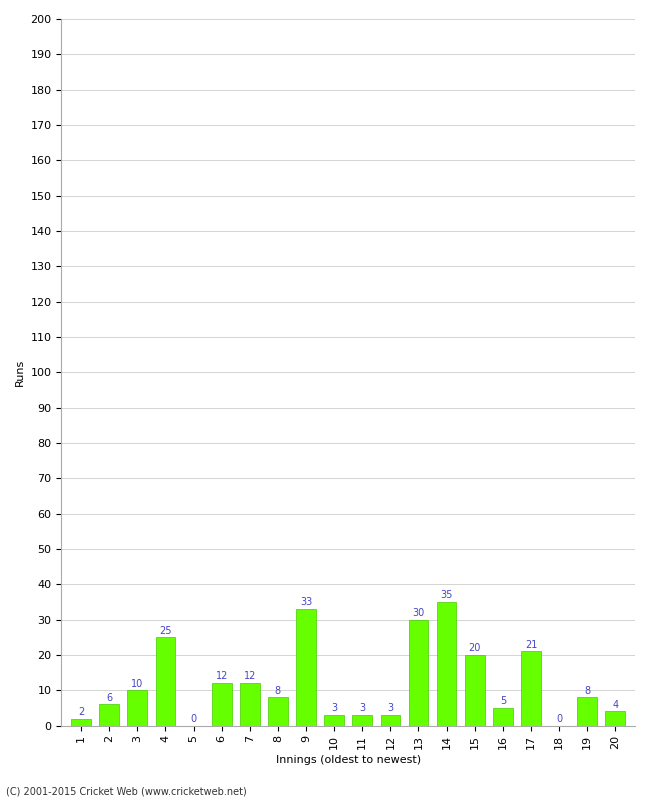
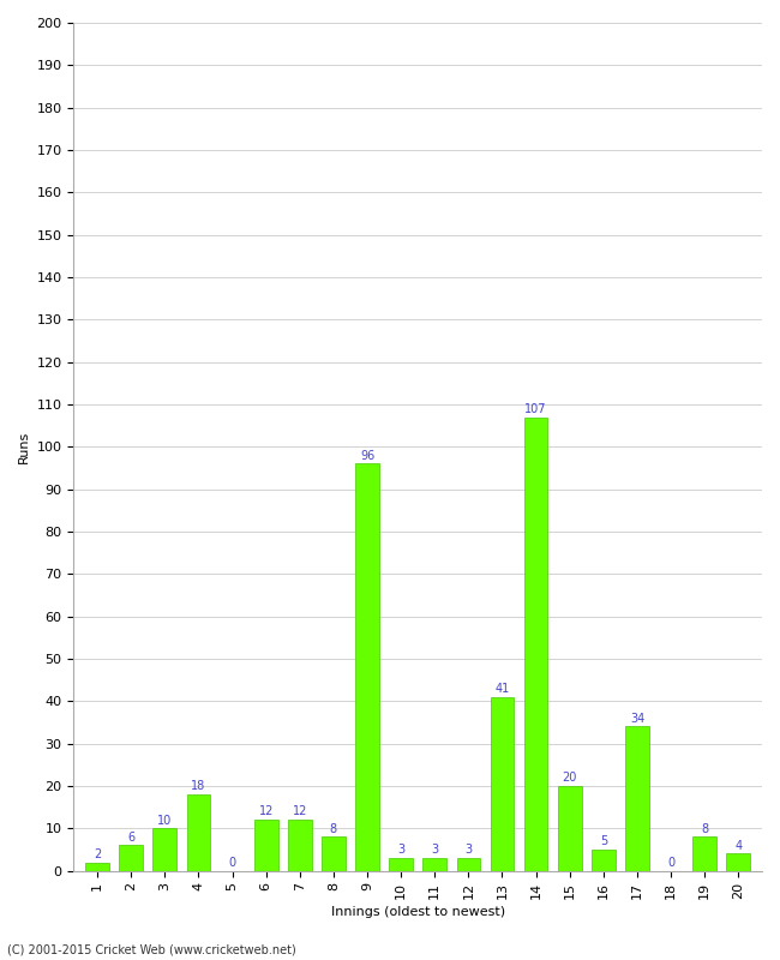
4: 25 -> 18
9: 33 -> 96
13: 30 -> 41
14: 35 -> 107
17: 21 -> 34
